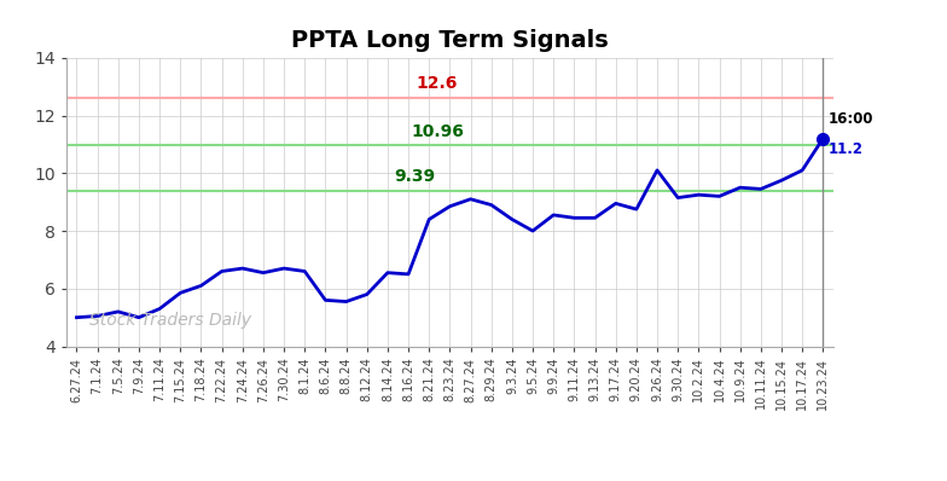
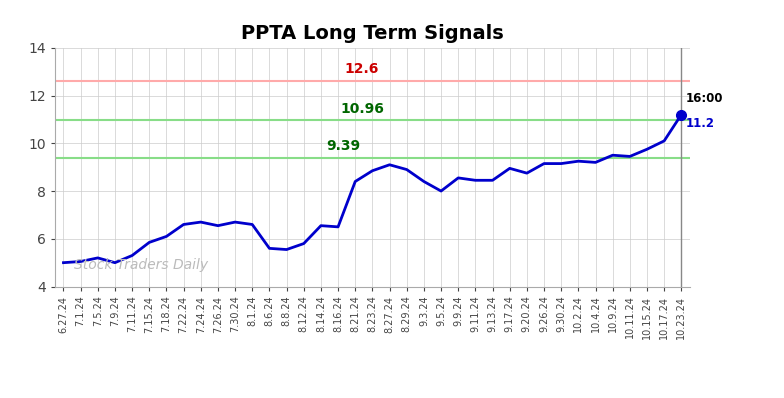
9.26.24: 10.10 -> 9.15
